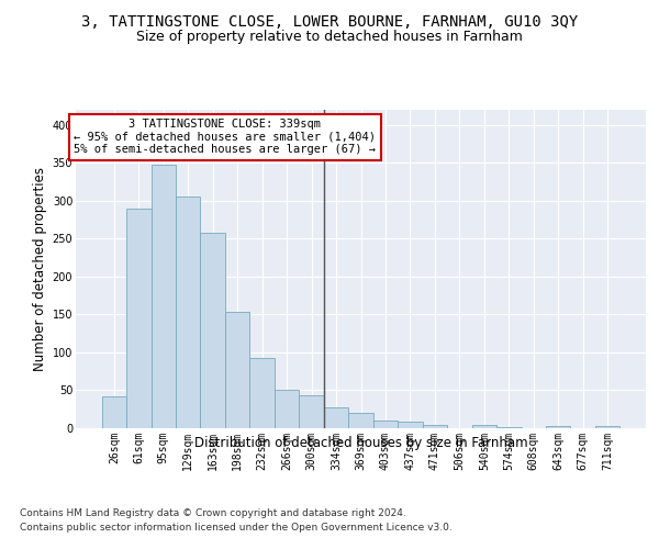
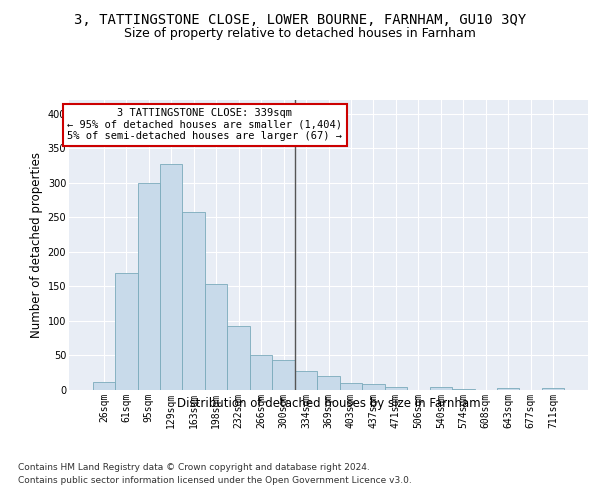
26sqm: 42 -> 12
61sqm: 290 -> 170
95sqm: 348 -> 300
129sqm: 306 -> 327
